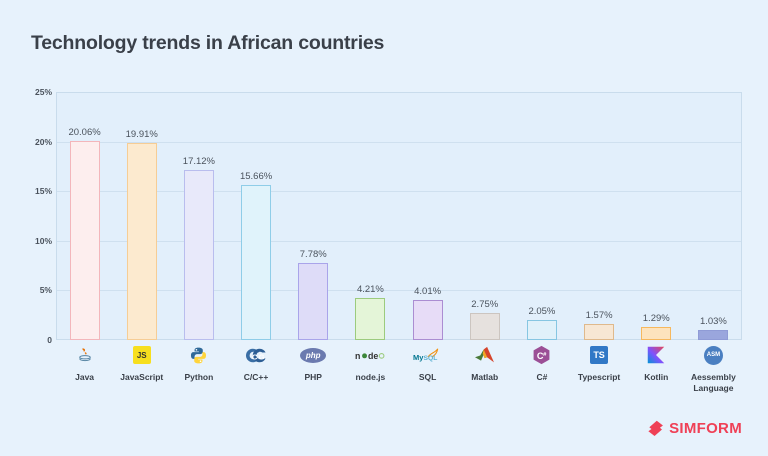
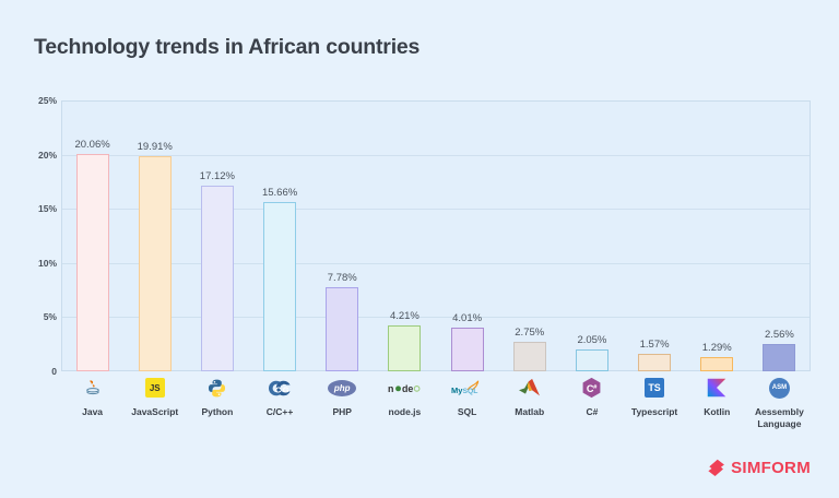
Aessembly Language: 1.03% -> 2.56%
